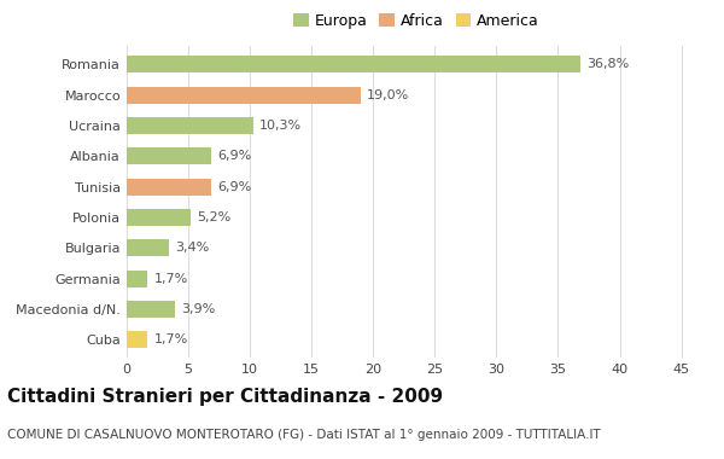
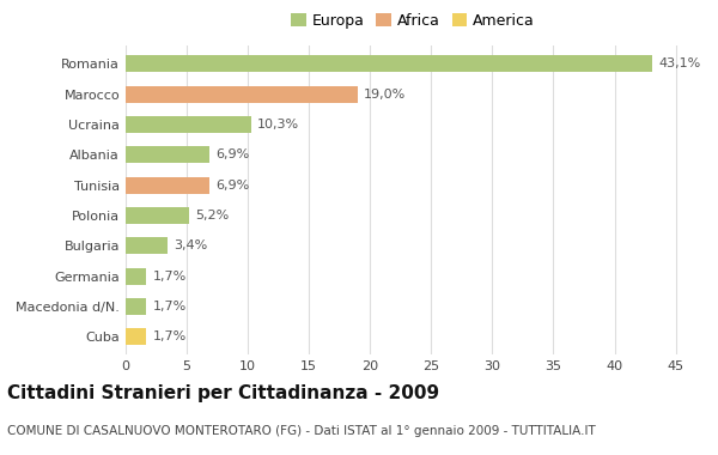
Romania: 36,8% -> 43,1%
Macedonia d/N.: 3,9% -> 1,7%
